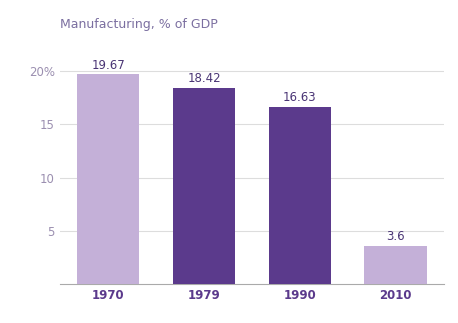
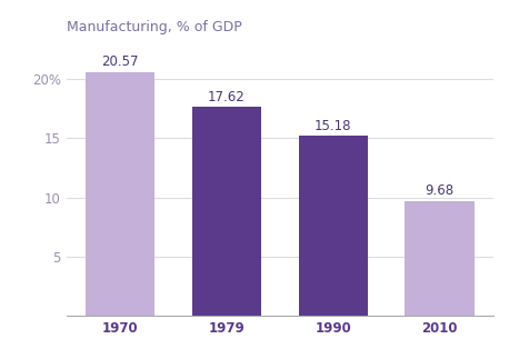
1970: 19.67 -> 20.57
1979: 18.42 -> 17.62
1990: 16.63 -> 15.18
2010: 3.6 -> 9.68
